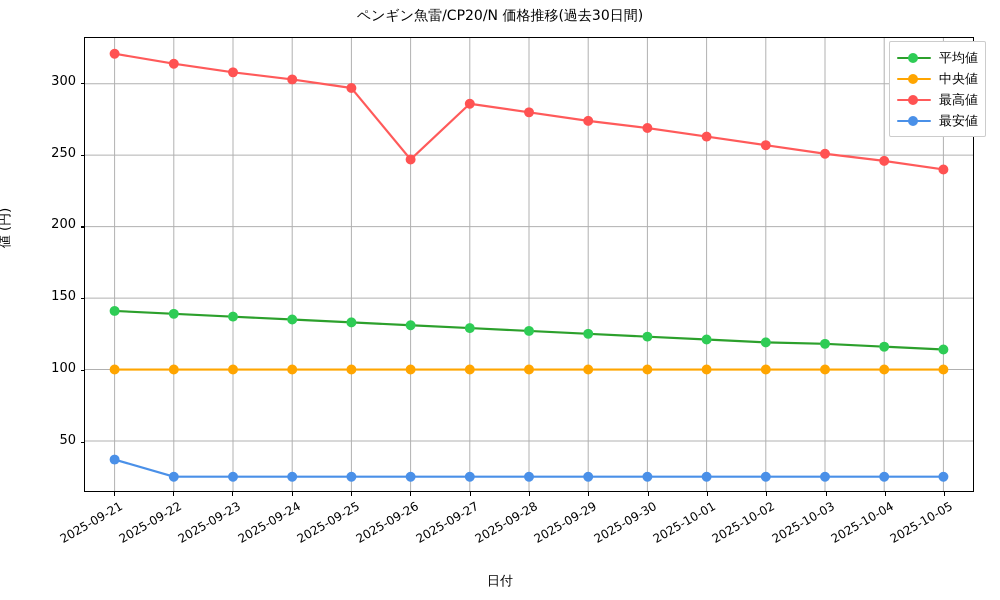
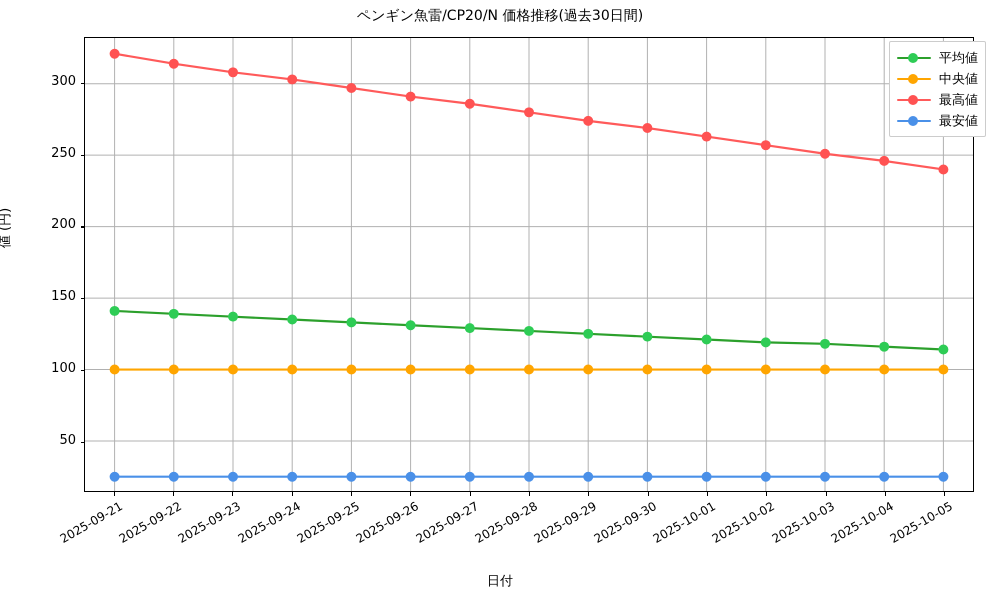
最安値/2025-09-21: 37 -> 25
最高値/2025-09-26: 247 -> 291
